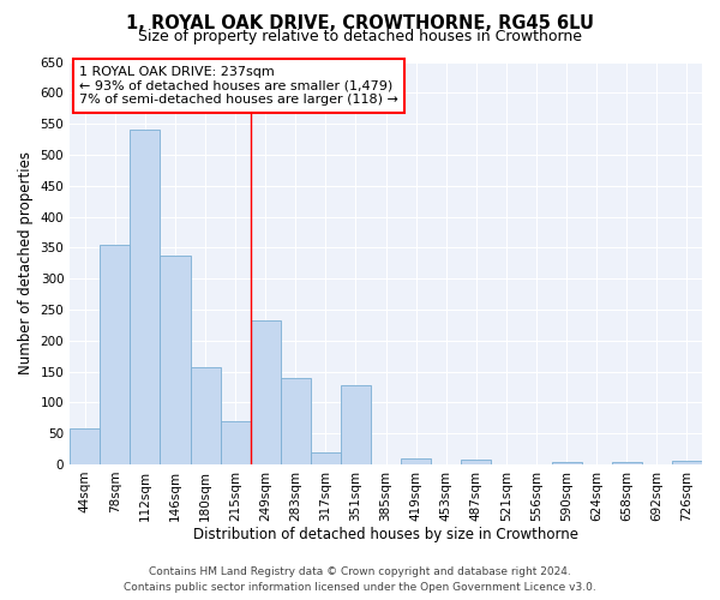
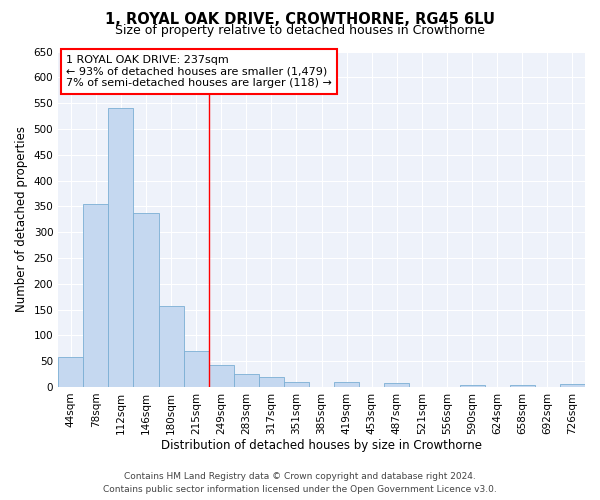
249sqm: 232 -> 42
283sqm: 140 -> 25
351sqm: 128 -> 10
